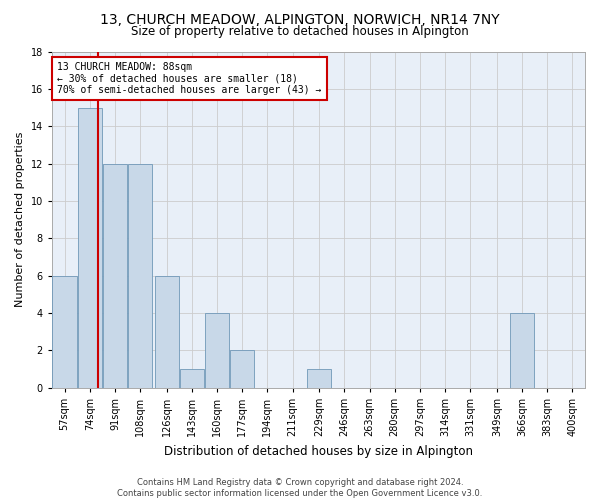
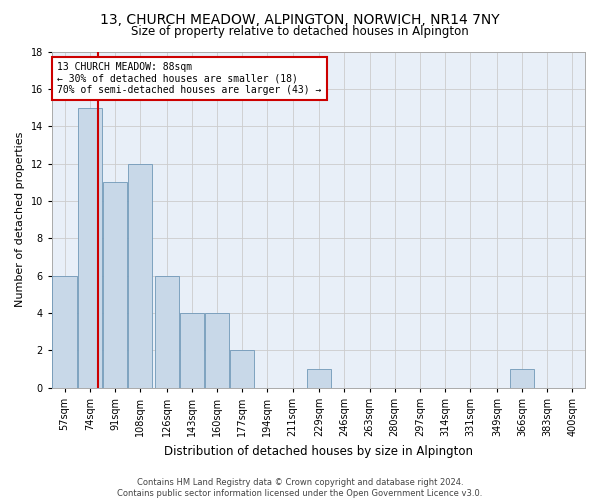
91sqm: 12 -> 11
143sqm: 1 -> 4
366sqm: 4 -> 1
